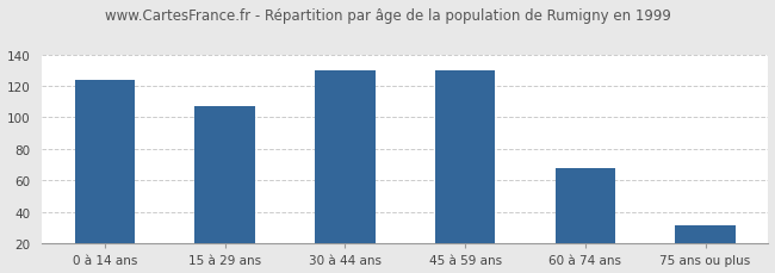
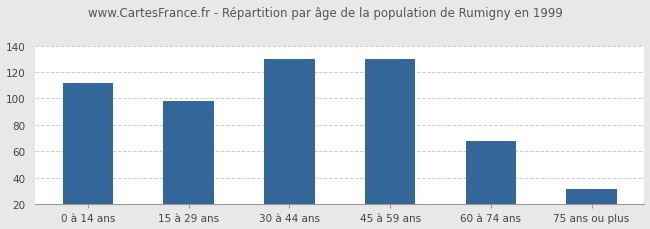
0 à 14 ans: 124 -> 112
15 à 29 ans: 107 -> 98
